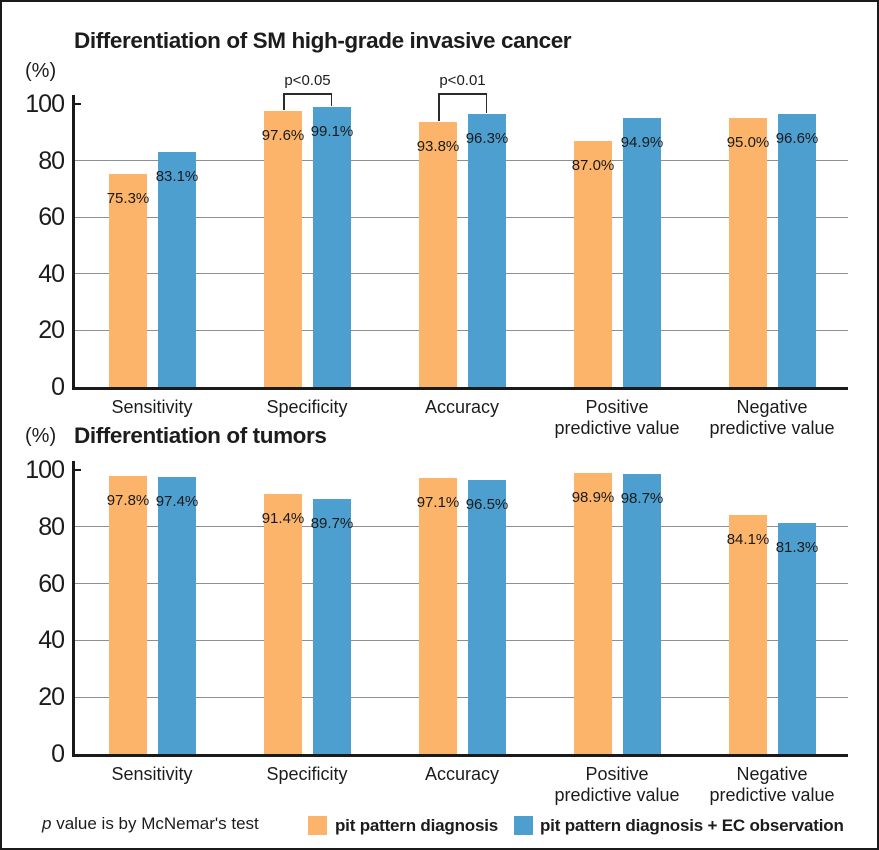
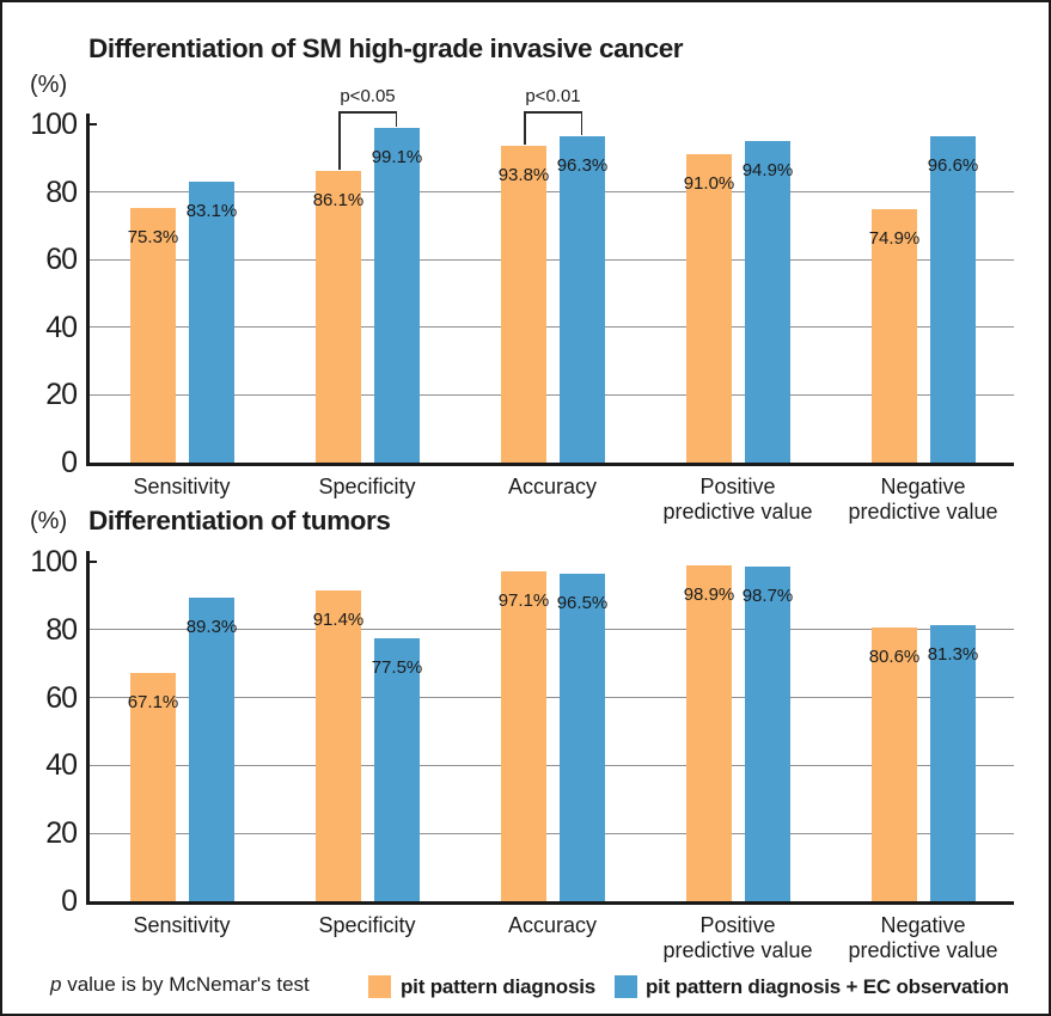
Differentiation of SM high-grade invasive cancer/pit pattern diagnosis/Specificity: 97.6% -> 86.1%
Differentiation of SM high-grade invasive cancer/pit pattern diagnosis/Positive predictive value: 87.0% -> 91.0%
Differentiation of SM high-grade invasive cancer/pit pattern diagnosis/Negative predictive value: 95.0% -> 74.9%
Differentiation of tumors/pit pattern diagnosis/Sensitivity: 97.8% -> 67.1%
Differentiation of tumors/pit pattern diagnosis + EC observation/Sensitivity: 97.4% -> 89.3%
Differentiation of tumors/pit pattern diagnosis + EC observation/Specificity: 89.7% -> 77.5%
Differentiation of tumors/pit pattern diagnosis/Negative predictive value: 84.1% -> 80.6%
